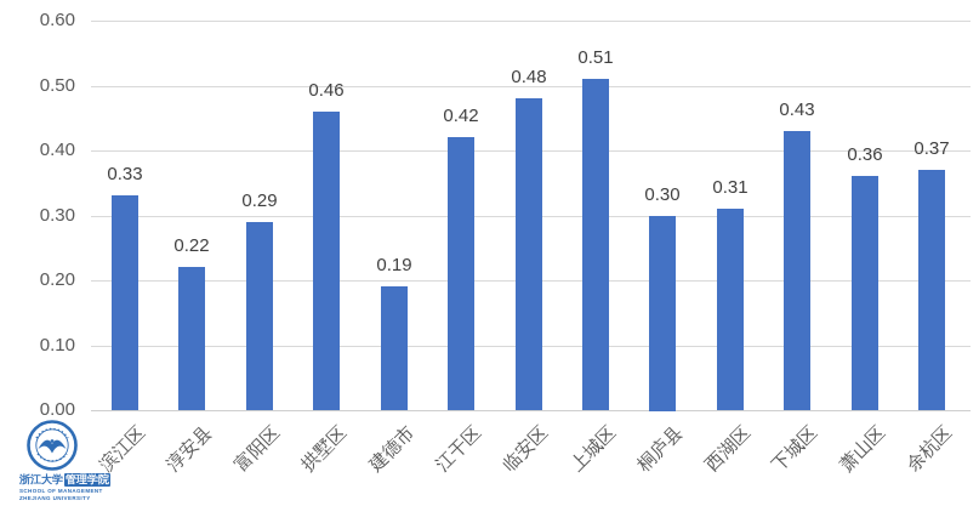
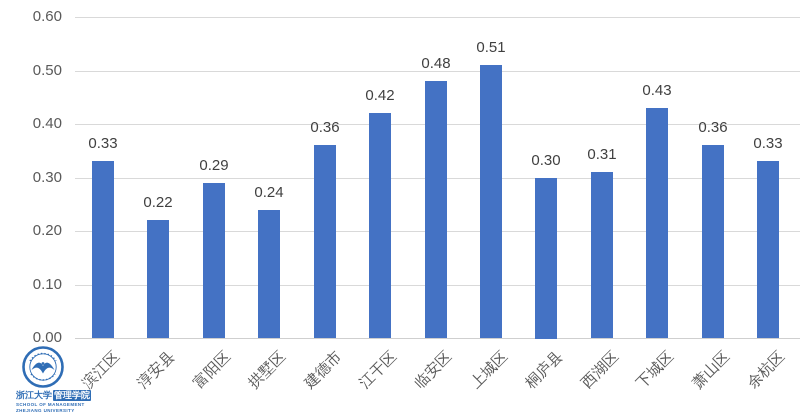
拱墅区: 0.46 -> 0.24
建德市: 0.19 -> 0.36
余杭区: 0.37 -> 0.33
